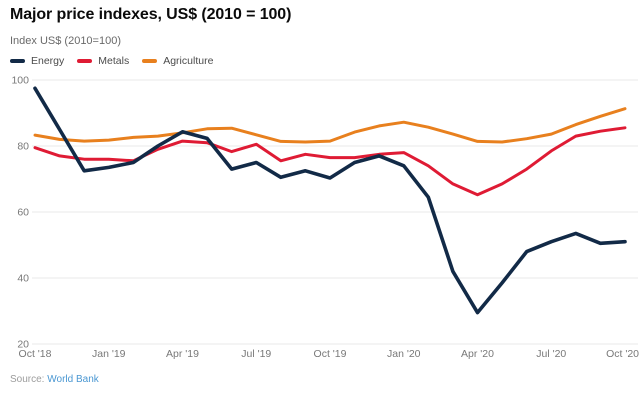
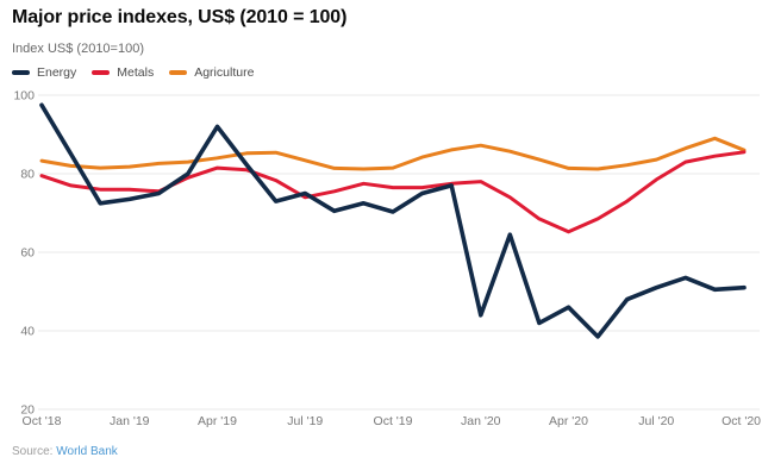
Energy/Apr '19: 84 -> 92
Metals/Jul '19: 80 -> 74
Energy/Jan '20: 74 -> 44
Energy/Apr '20: 30 -> 46
Agriculture/Oct '20: 91 -> 86
